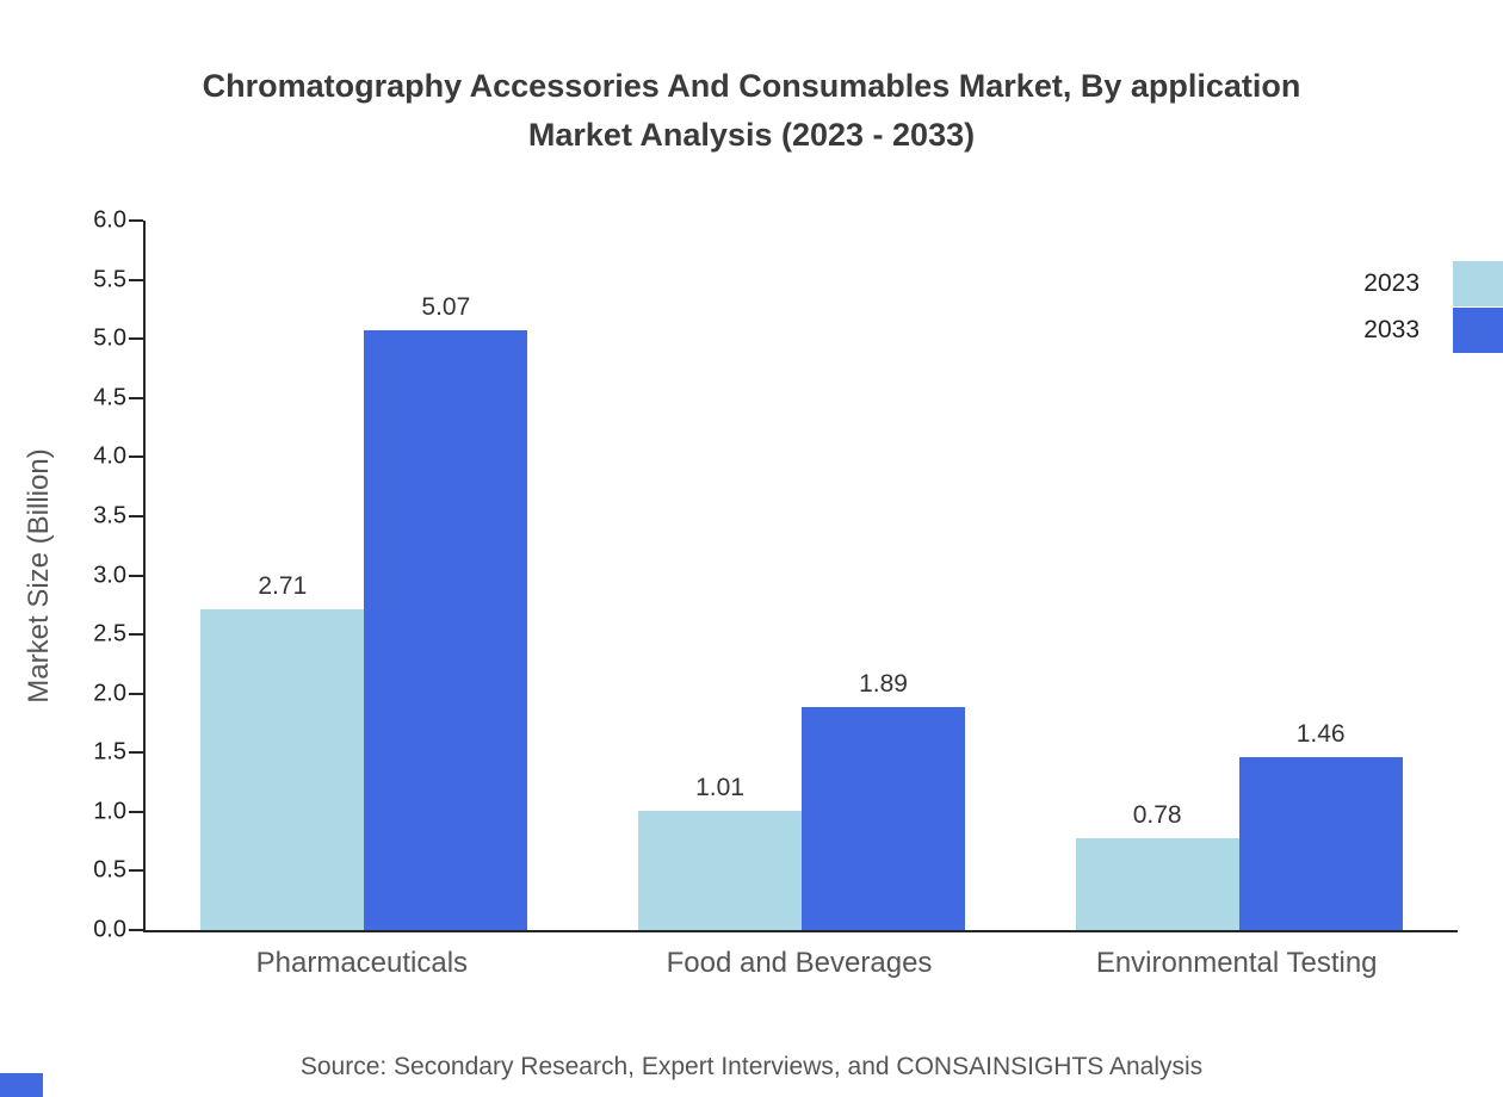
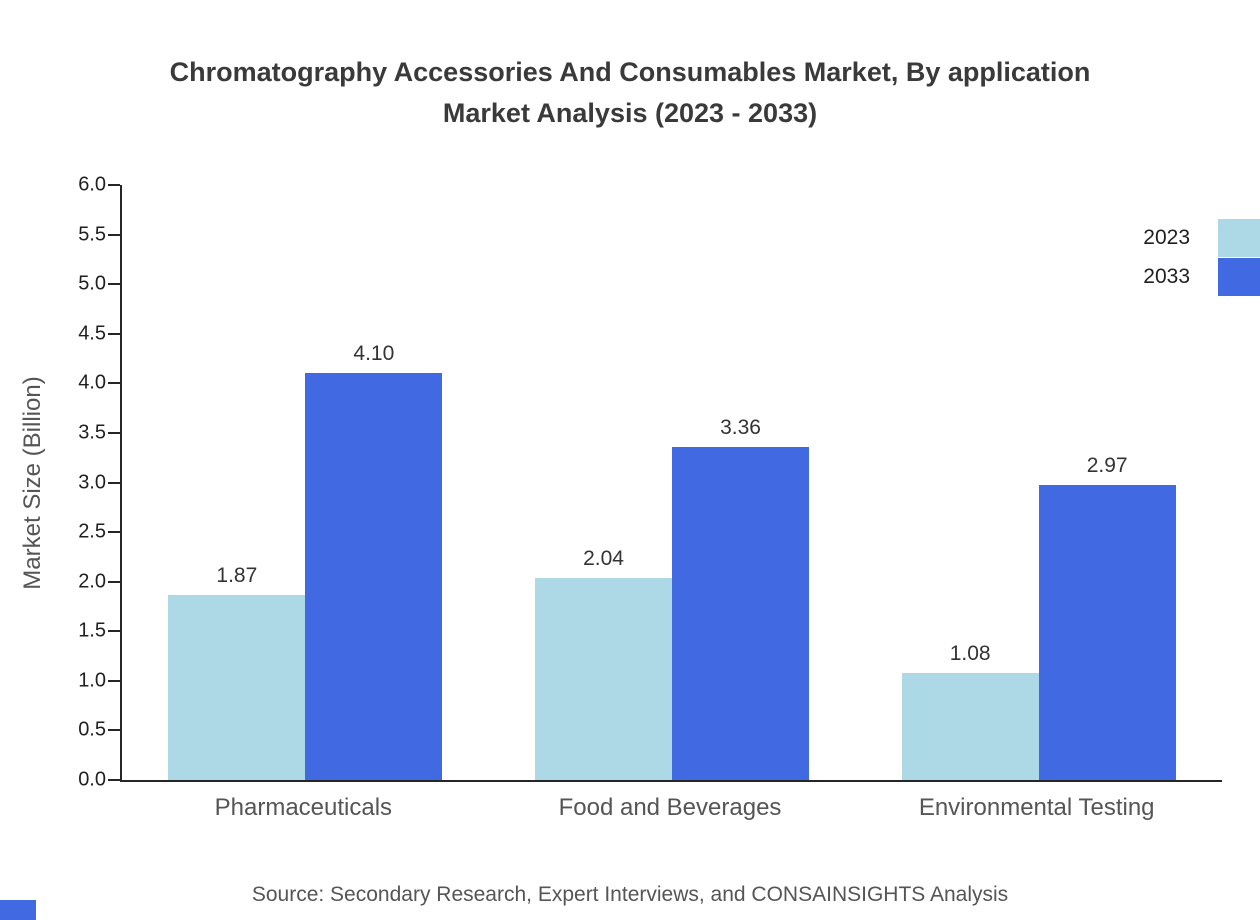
2023/Pharmaceuticals: 2.71 -> 1.87
2033/Pharmaceuticals: 5.07 -> 4.10
2023/Food and Beverages: 1.01 -> 2.04
2033/Food and Beverages: 1.89 -> 3.36
2023/Environmental Testing: 0.78 -> 1.08
2033/Environmental Testing: 1.46 -> 2.97
